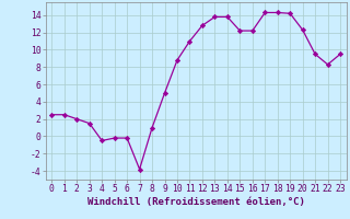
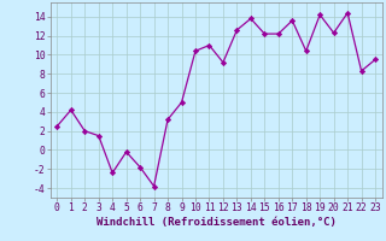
1: 2.5 -> 4.2
4: -0.5 -> -2.4
6: -0.2 -> -1.8
8: 1.0 -> 3.2
10: 8.8 -> 10.4
12: 12.8 -> 9.2
13: 13.8 -> 12.6
17: 14.3 -> 13.6
18: 14.3 -> 10.4
21: 9.5 -> 14.4
